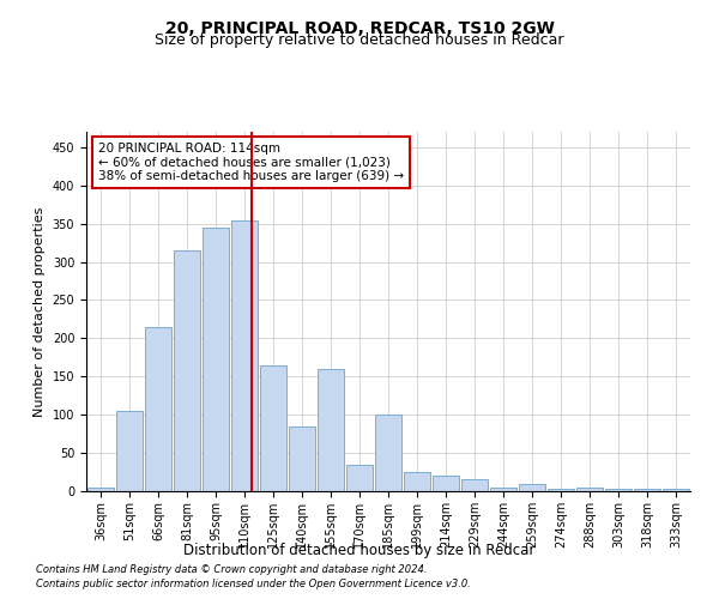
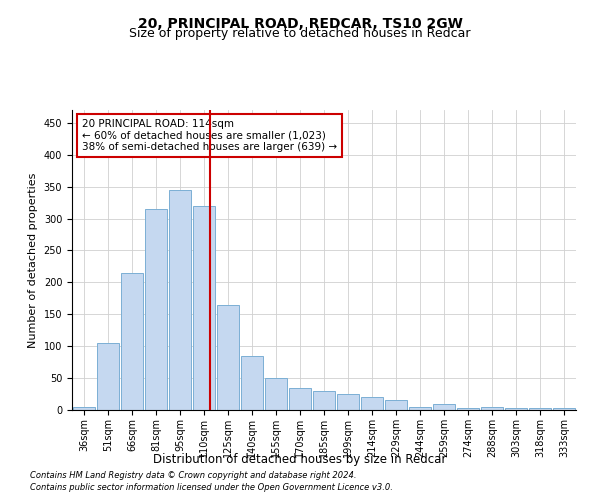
110sqm: 354 -> 320
155sqm: 160 -> 50
185sqm: 100 -> 30
